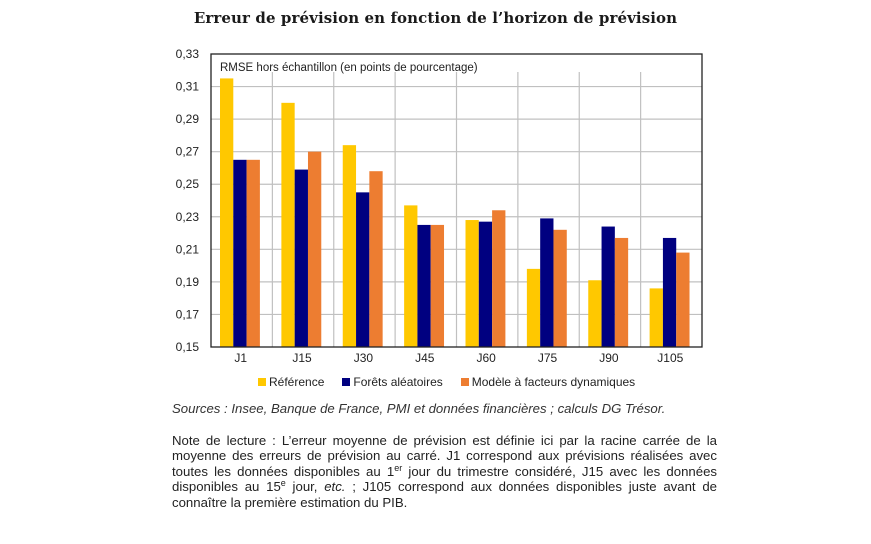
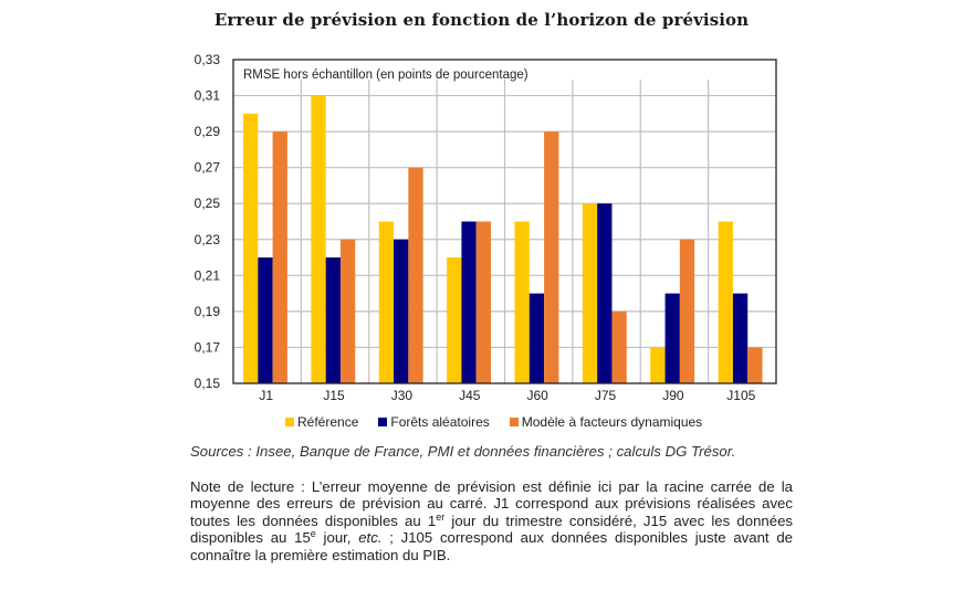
Référence/J1: 0,32 -> 0,30
Forêts aléatoires/J1: 0,27 -> 0,22
Modèle à facteurs dynamiques/J1: 0,27 -> 0,29
Référence/J15: 0,30 -> 0,31
Forêts aléatoires/J15: 0,26 -> 0,22
Modèle à facteurs dynamiques/J15: 0,27 -> 0,23
Référence/J30: 0,27 -> 0,24
Forêts aléatoires/J30: 0,24 -> 0,23
Modèle à facteurs dynamiques/J30: 0,26 -> 0,27
Référence/J45: 0,24 -> 0,22
Forêts aléatoires/J45: 0,23 -> 0,24
Modèle à facteurs dynamiques/J45: 0,23 -> 0,24
Référence/J60: 0,23 -> 0,24
Forêts aléatoires/J60: 0,23 -> 0,20
Modèle à facteurs dynamiques/J60: 0,23 -> 0,29
Référence/J75: 0,20 -> 0,25
Forêts aléatoires/J75: 0,23 -> 0,25
Modèle à facteurs dynamiques/J75: 0,22 -> 0,19
Référence/J90: 0,19 -> 0,17
Forêts aléatoires/J90: 0,22 -> 0,20
Modèle à facteurs dynamiques/J90: 0,22 -> 0,23
Référence/J105: 0,19 -> 0,24
Forêts aléatoires/J105: 0,22 -> 0,20
Modèle à facteurs dynamiques/J105: 0,21 -> 0,17
